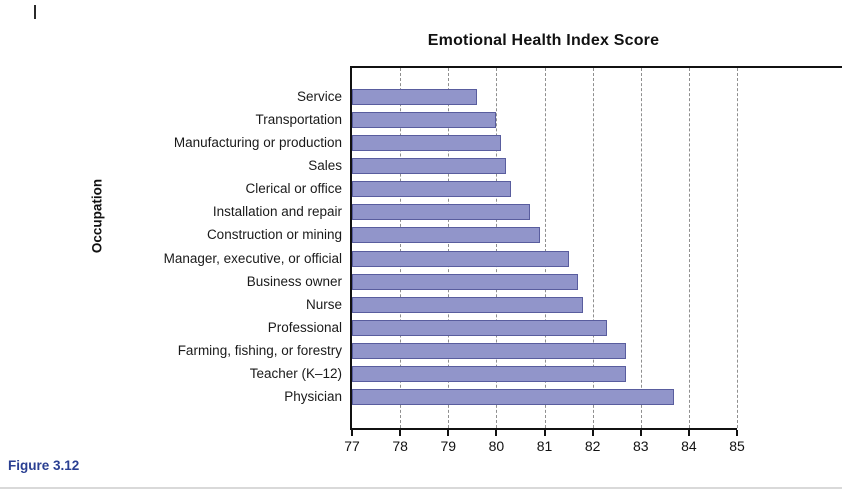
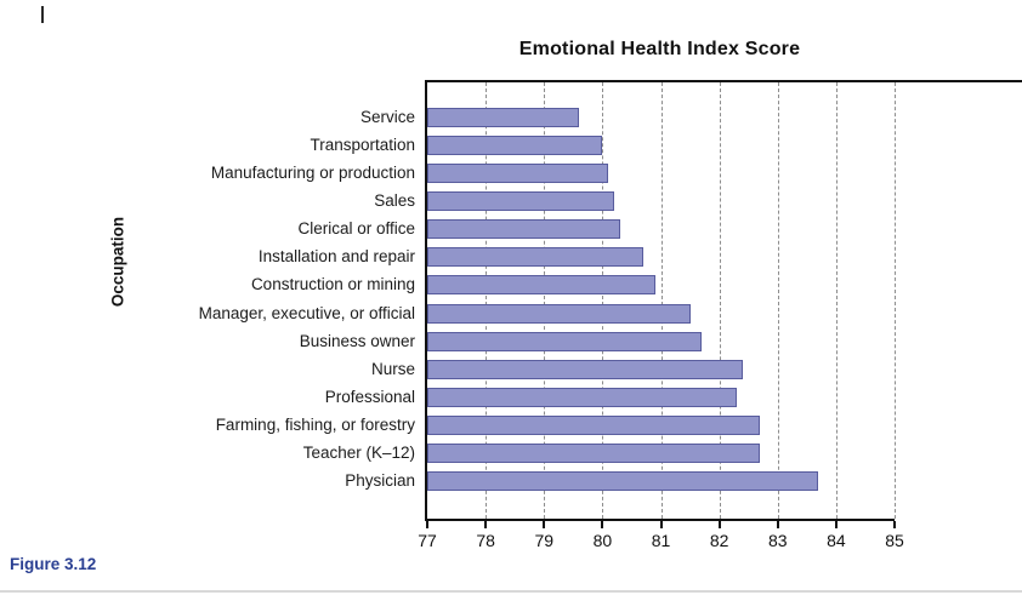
Nurse: 81.8 -> 82.4
